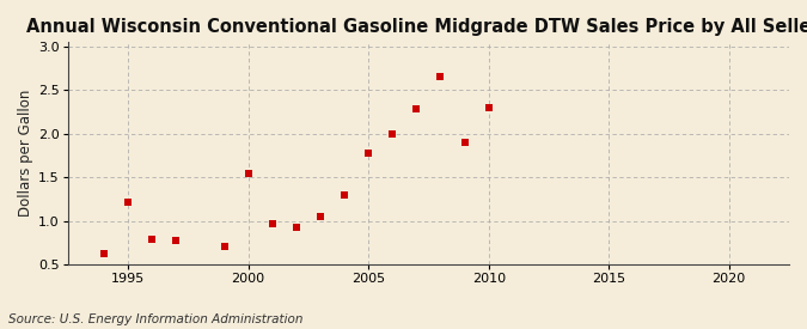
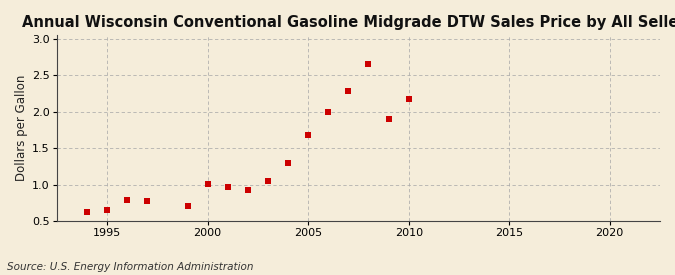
1995: 1.22 -> 0.65
2000: 1.54 -> 1.01
2005: 1.78 -> 1.68
2010: 2.30 -> 2.17
